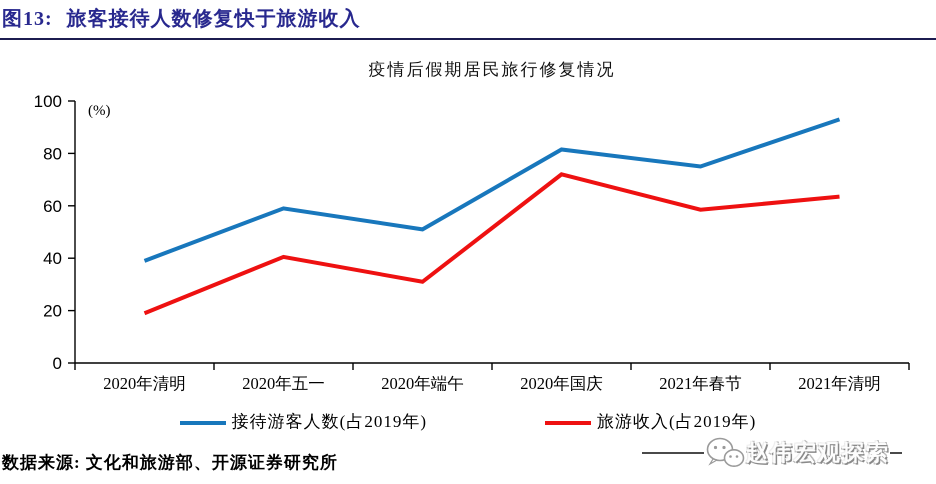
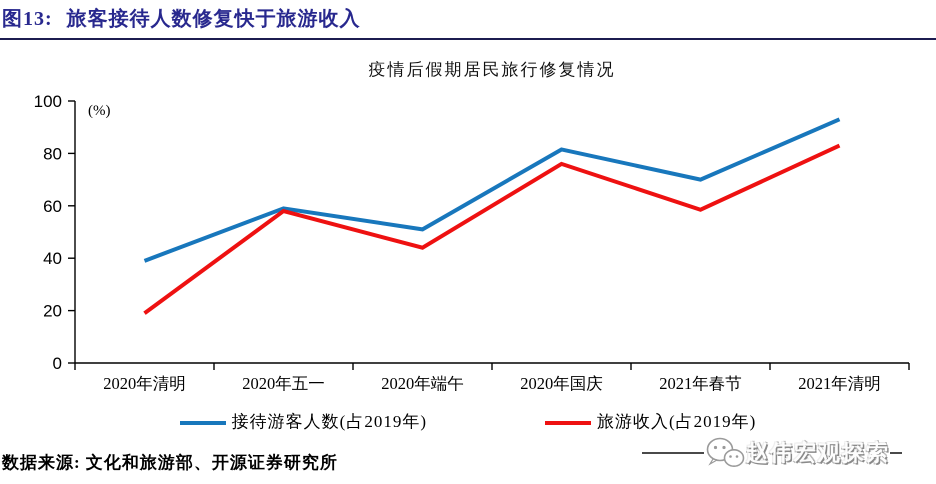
旅游收入(占2019年)/2020年五一: 40 -> 58
旅游收入(占2019年)/2020年端午: 31 -> 44
旅游收入(占2019年)/2020年国庆: 72 -> 76
接待游客人数(占2019年)/2021年春节: 75 -> 70
旅游收入(占2019年)/2021年清明: 64 -> 83
